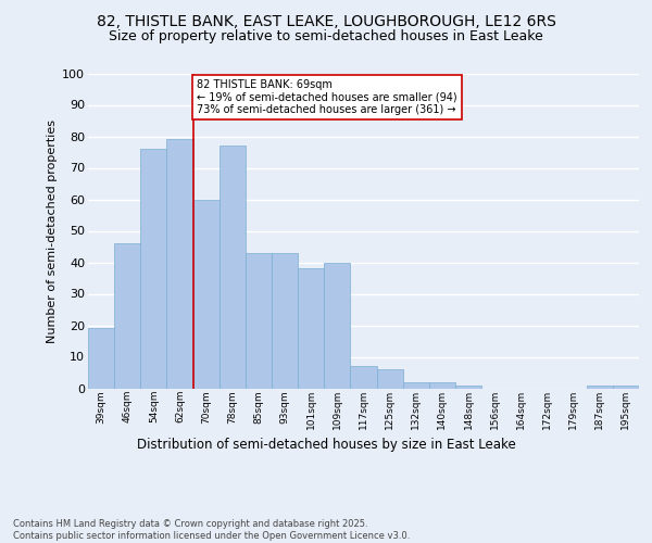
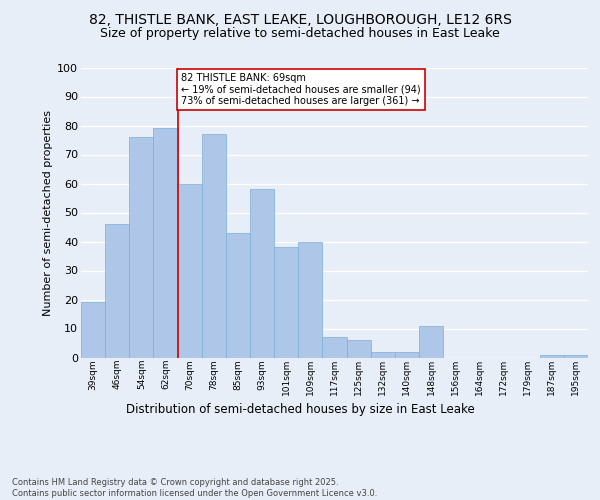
93sqm: 43 -> 58
148sqm: 1 -> 11
